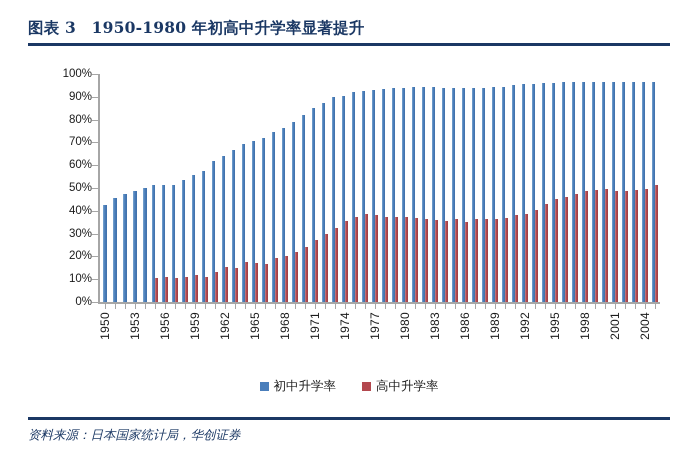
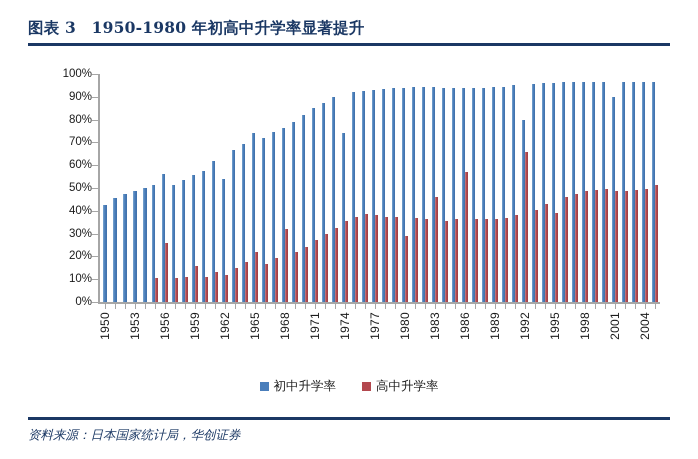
初中升学率/1956: 52% -> 56%
高中升学率/1956: 11% -> 26%
高中升学率/1959: 12% -> 16%
初中升学率/1962: 64% -> 54%
高中升学率/1962: 16% -> 12%
初中升学率/1965: 70% -> 74%
高中升学率/1965: 17% -> 22%
高中升学率/1968: 20% -> 32%
初中升学率/1974: 90% -> 74%
高中升学率/1980: 38% -> 29%
高中升学率/1983: 36% -> 46%
高中升学率/1986: 35% -> 57%
初中升学率/1992: 96% -> 80%
高中升学率/1992: 38% -> 66%
高中升学率/1995: 45% -> 39%
初中升学率/2001: 96% -> 90%
